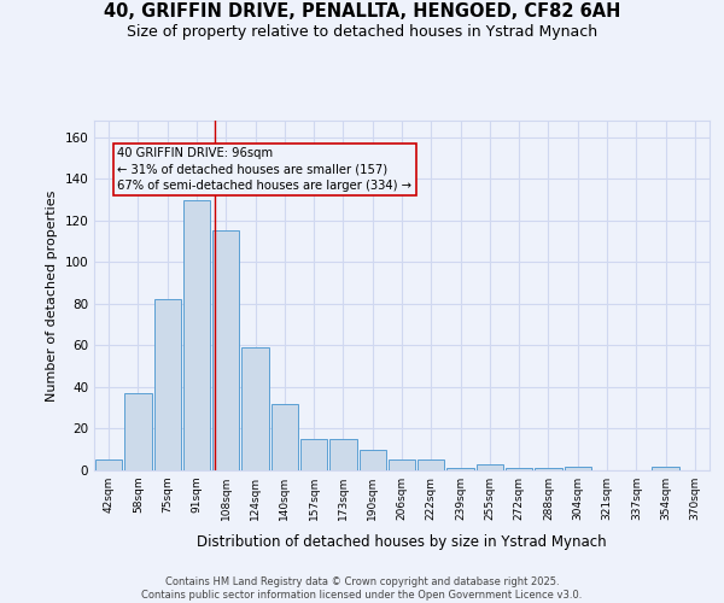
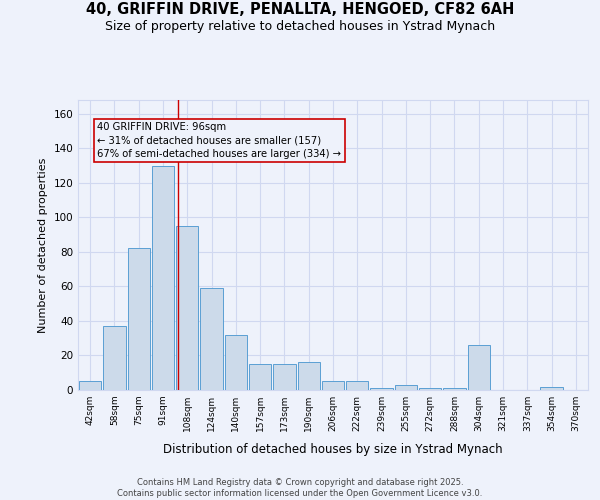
108sqm: 115 -> 95
190sqm: 10 -> 16
304sqm: 2 -> 26
